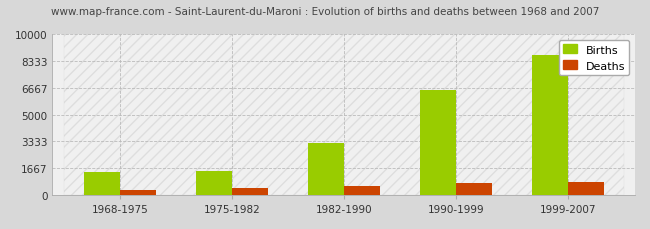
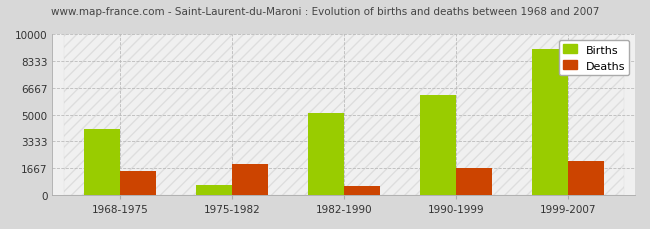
Births/1968-1975: 1400 -> 4100
Deaths/1968-1975: 300 -> 1500
Births/1975-1982: 1500 -> 600
Deaths/1975-1982: 400 -> 1900
Births/1982-1990: 3200 -> 5100
Births/1990-1999: 6600 -> 6200
Deaths/1990-1999: 700 -> 1700
Births/1999-2007: 8700 -> 9100
Deaths/1999-2007: 800 -> 2100
